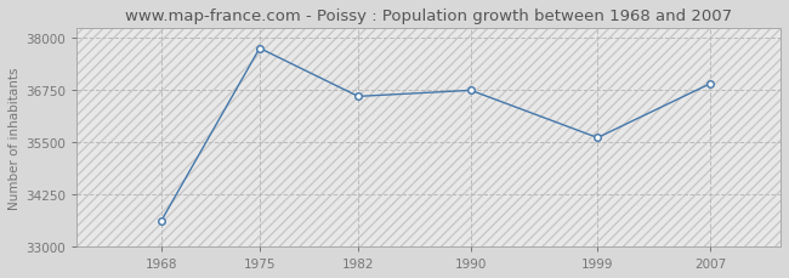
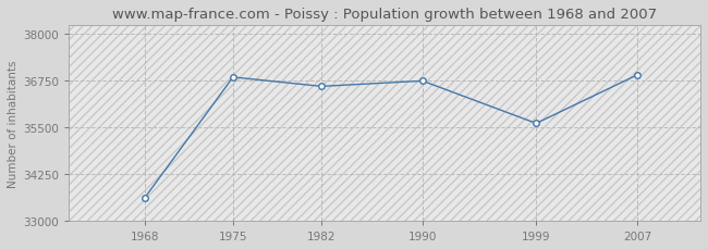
1975: 37760 -> 36850
